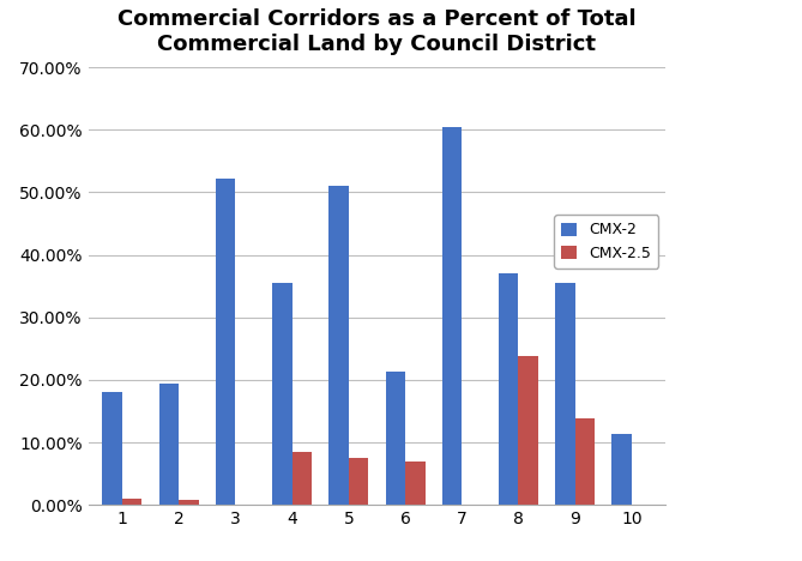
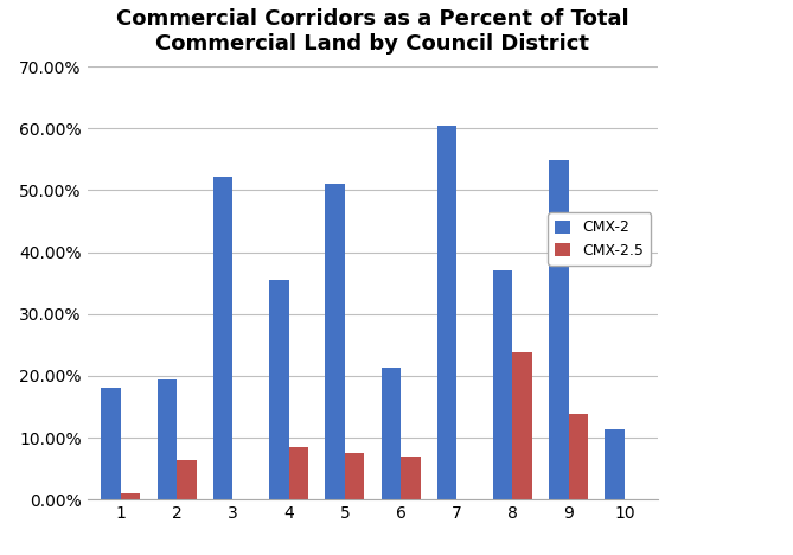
CMX-2.5/2: 0.9% -> 6.4%
CMX-2/9: 35.6% -> 54.8%
